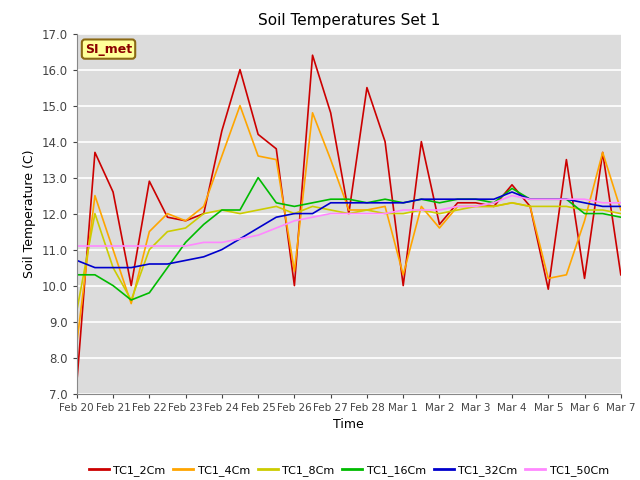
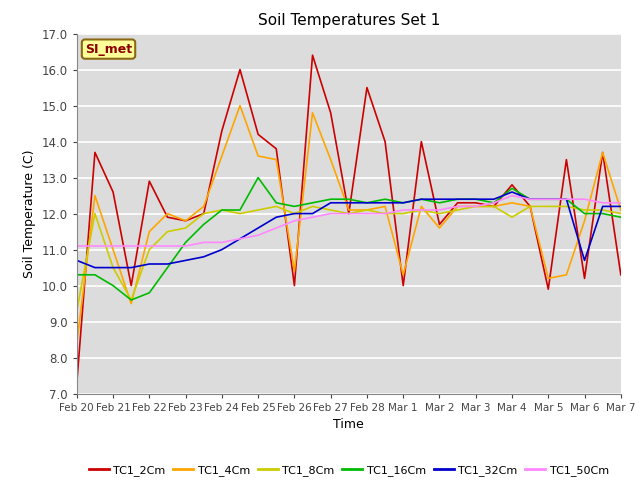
TC1_8Cm/Mar 4: 12.3 -> 11.9
TC1_32Cm/Mar 6: 12.3 -> 10.7
